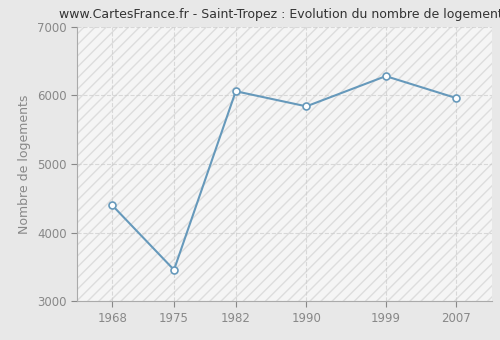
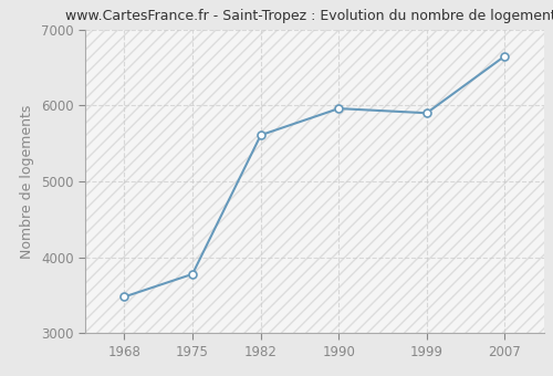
1968: 4400 -> 3480
1975: 3460 -> 3780
1982: 6060 -> 5610
1990: 5840 -> 5960
1999: 6280 -> 5900
2007: 5960 -> 6650
